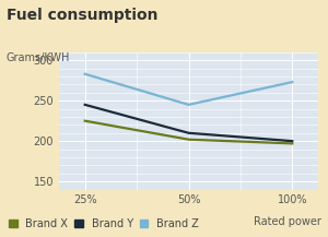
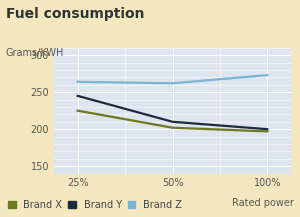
Brand Z/25%: 283 -> 264
Brand Z/50%: 245 -> 262
